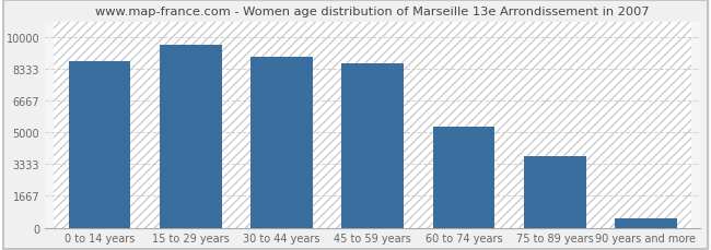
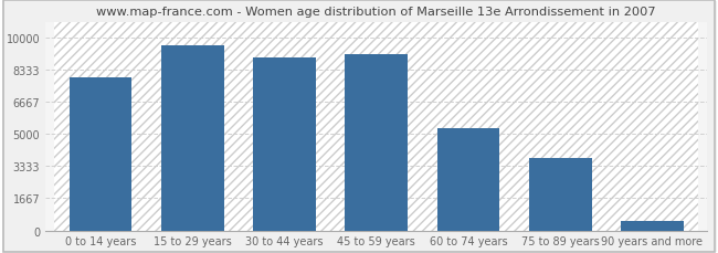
0 to 14 years: 8700 -> 7900
45 to 59 years: 8600 -> 9100
